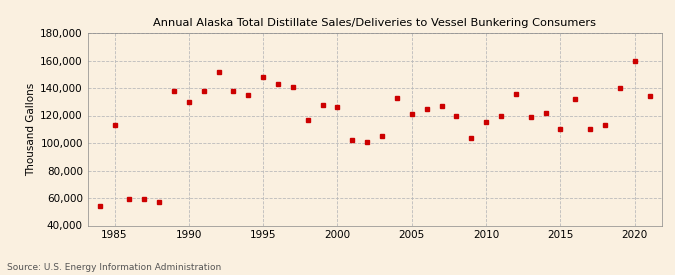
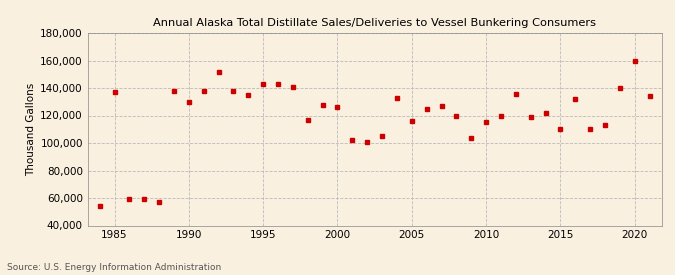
1985: 113,000 -> 137,000
1995: 148,000 -> 143,000
2005: 121,000 -> 116,000
